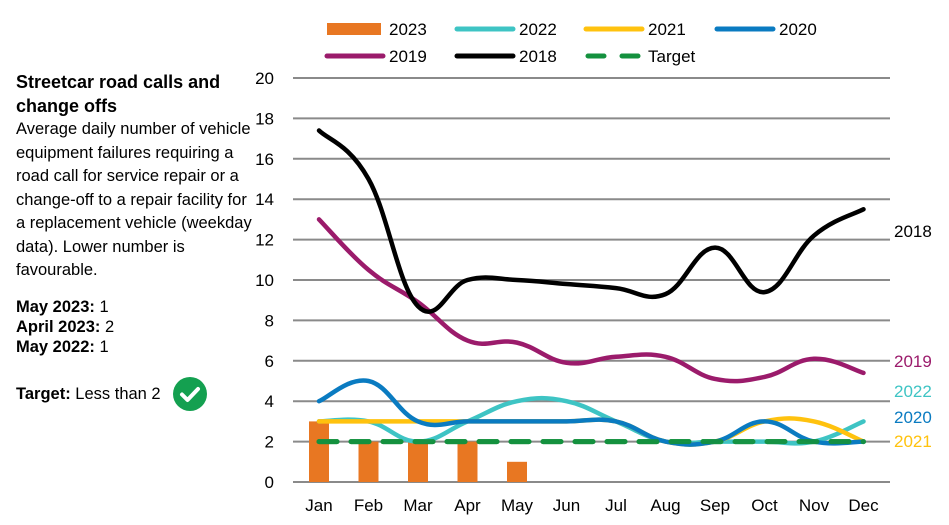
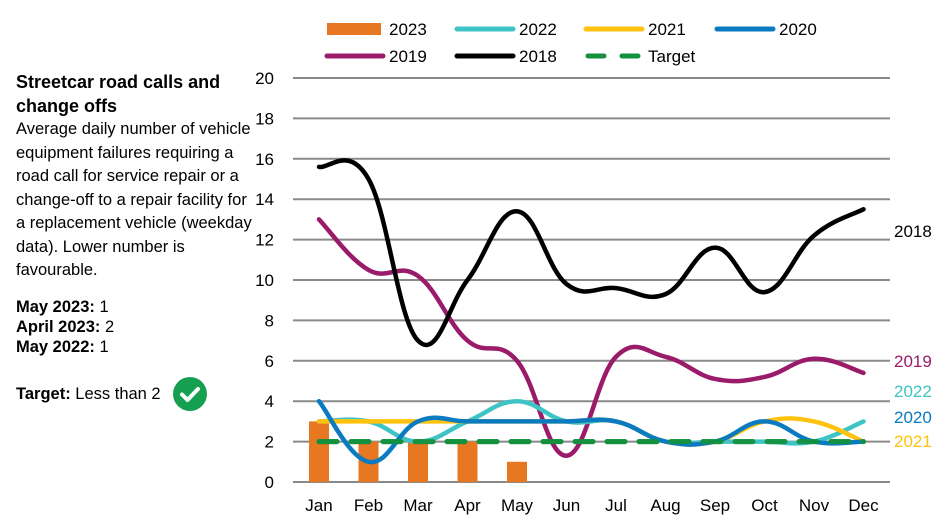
2018/Jan: 17.4 -> 15.6
2020/Feb: 5 -> 1
2019/Mar: 8.9 -> 10.2
2018/Mar: 8.7 -> 7.0
2019/May: 6.9 -> 6.0
2018/May: 10.0 -> 13.4
2022/Jun: 4 -> 3
2019/Jun: 5.9 -> 1.3
